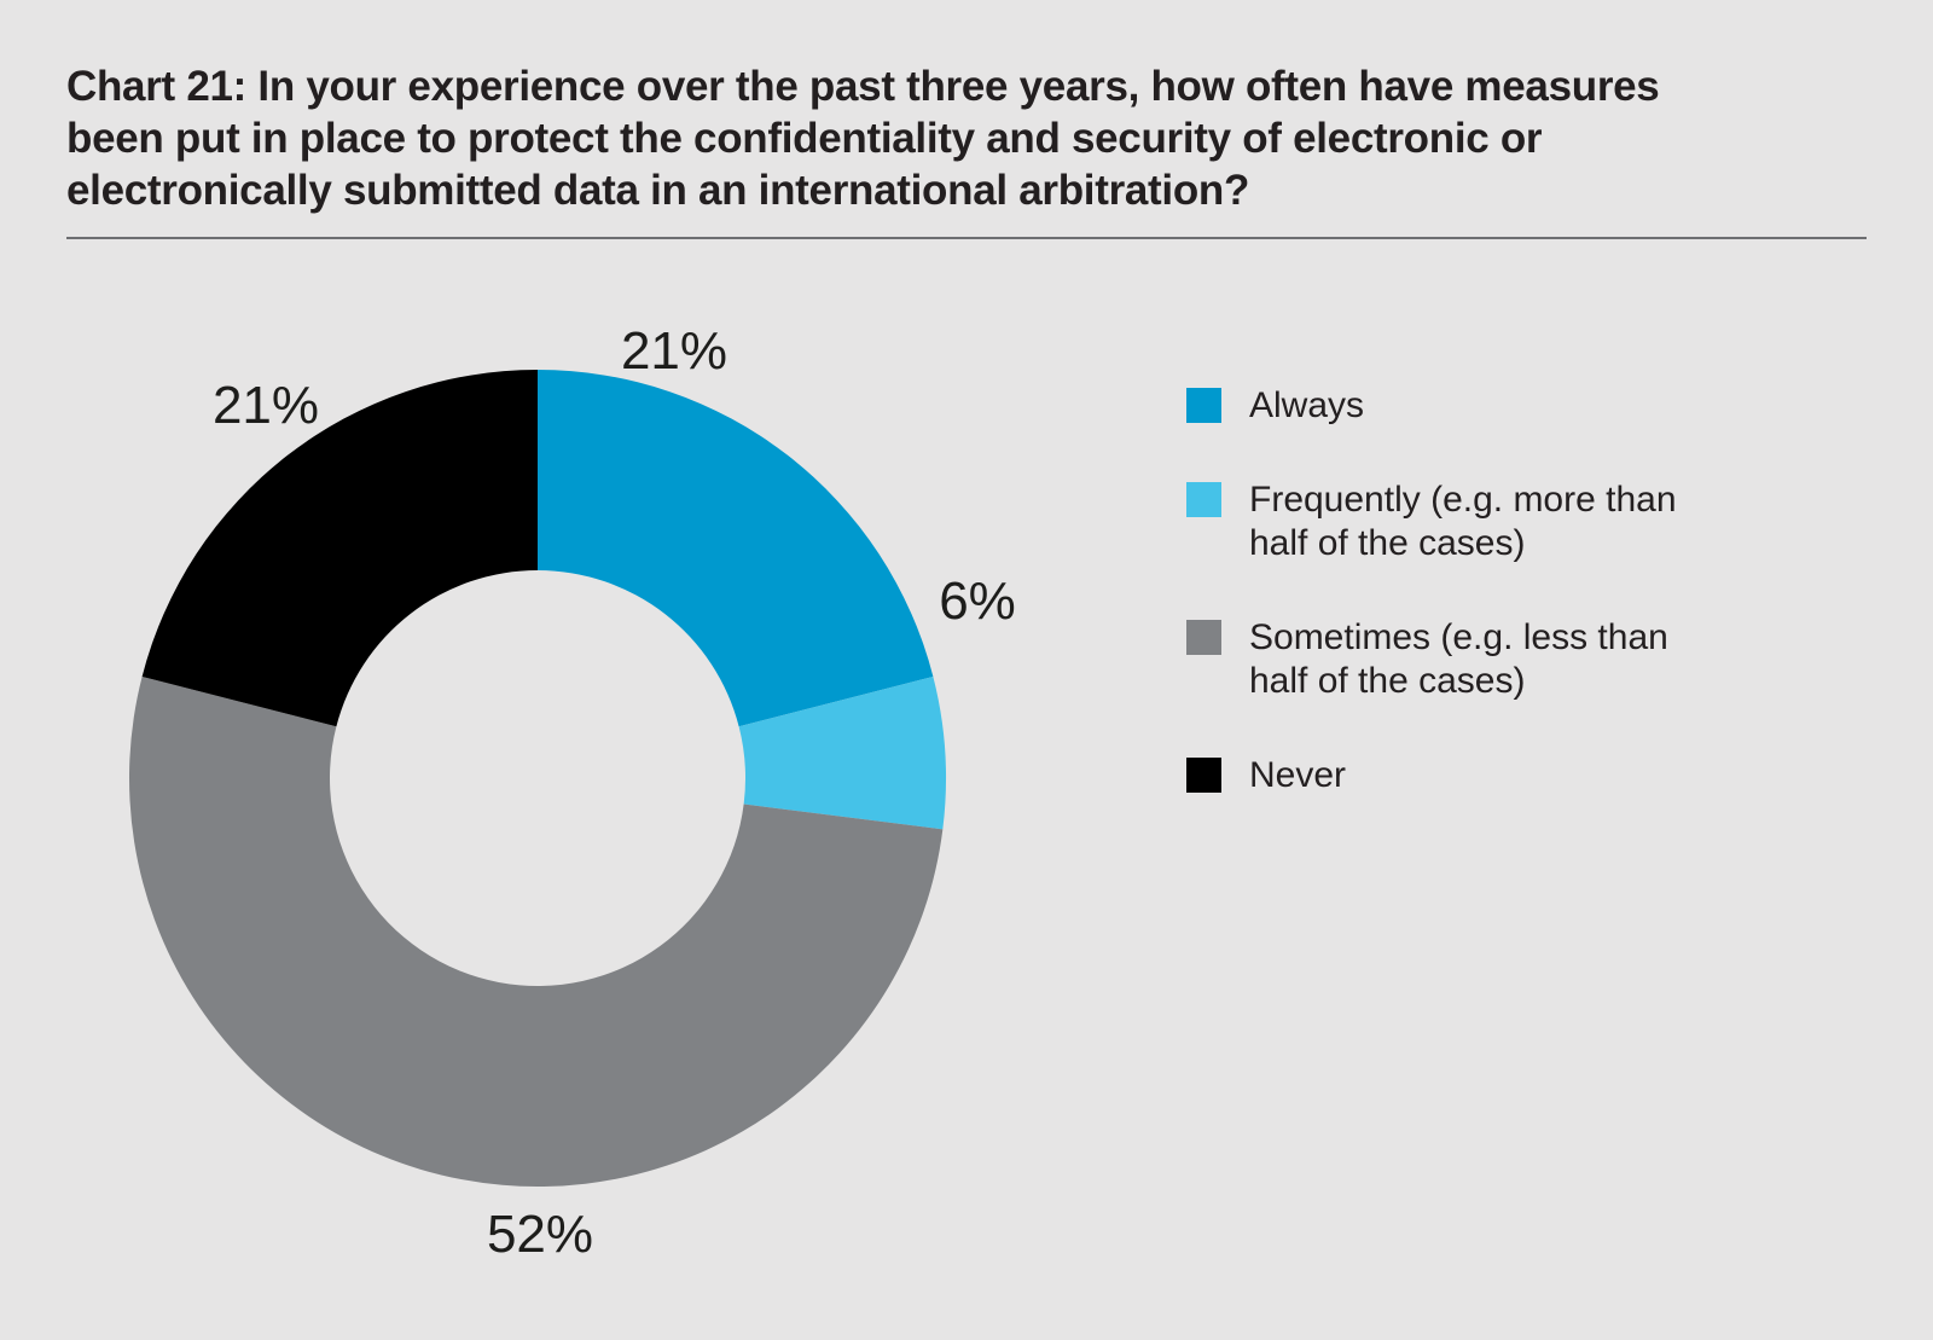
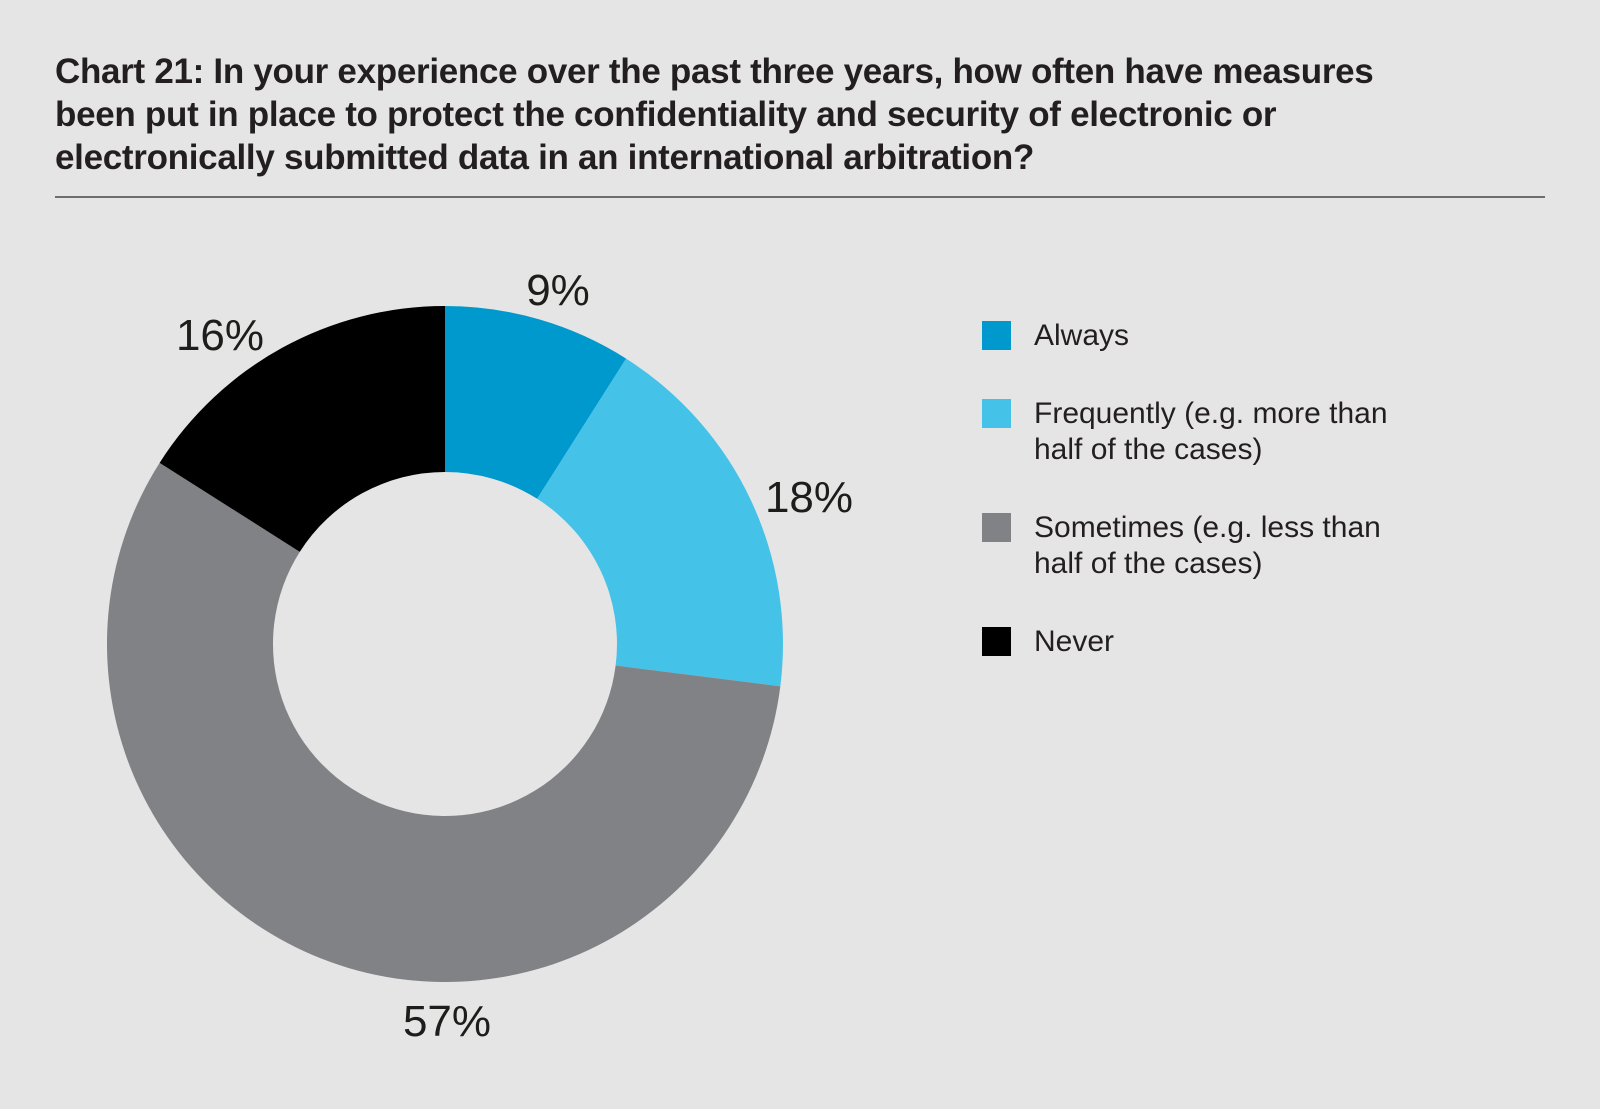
Always: 21% -> 9%
Frequently (e.g. more than half of the cases): 6% -> 18%
Sometimes (e.g. less than half of the cases): 52% -> 57%
Never: 21% -> 16%
